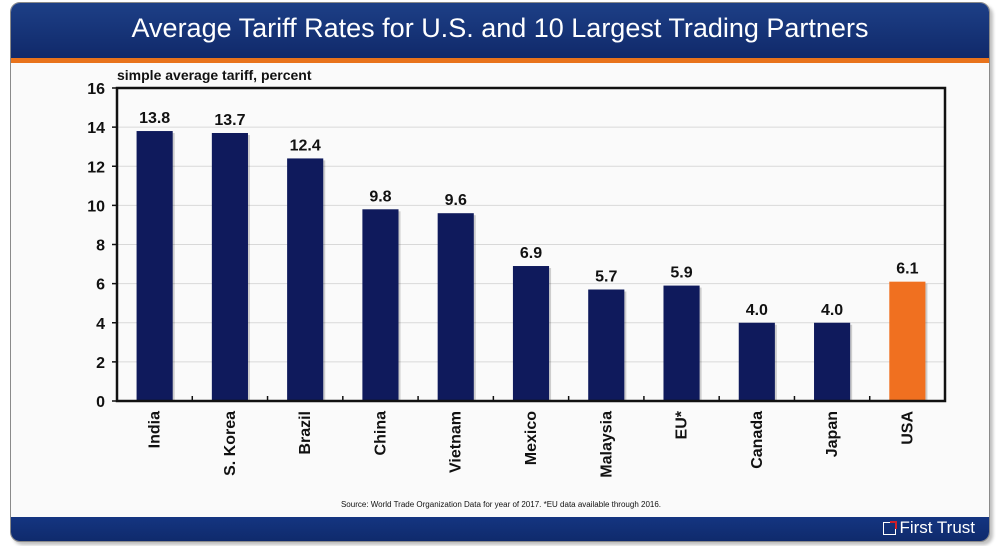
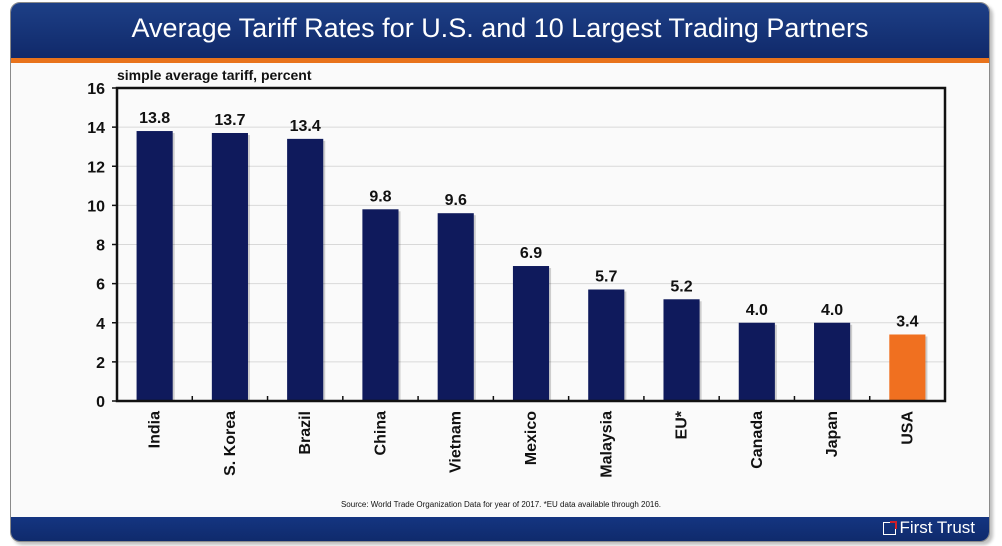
Brazil: 12.4 -> 13.4
EU*: 5.9 -> 5.2
USA: 6.1 -> 3.4
